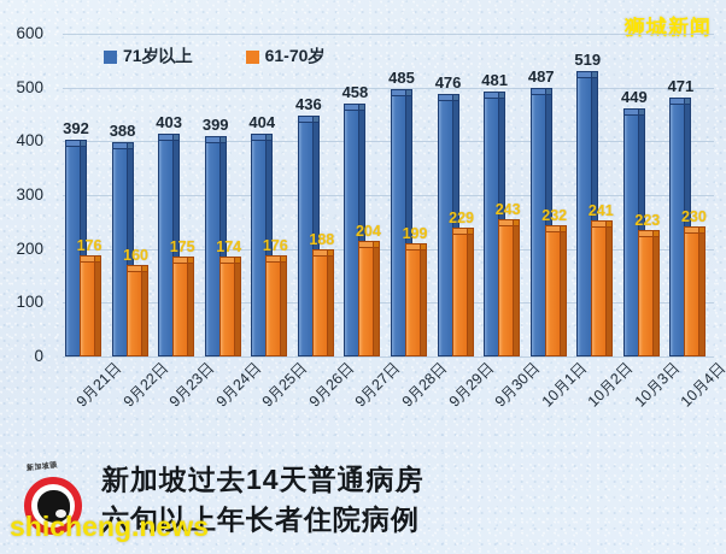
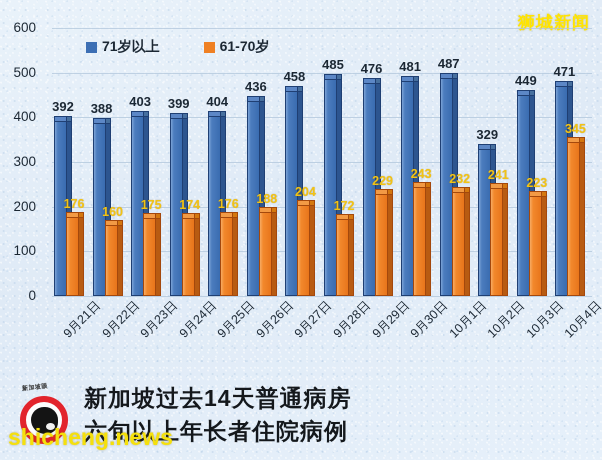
61-70岁/9月28日: 199 -> 172
71岁以上/10月2日: 519 -> 329
61-70岁/10月4日: 230 -> 345
